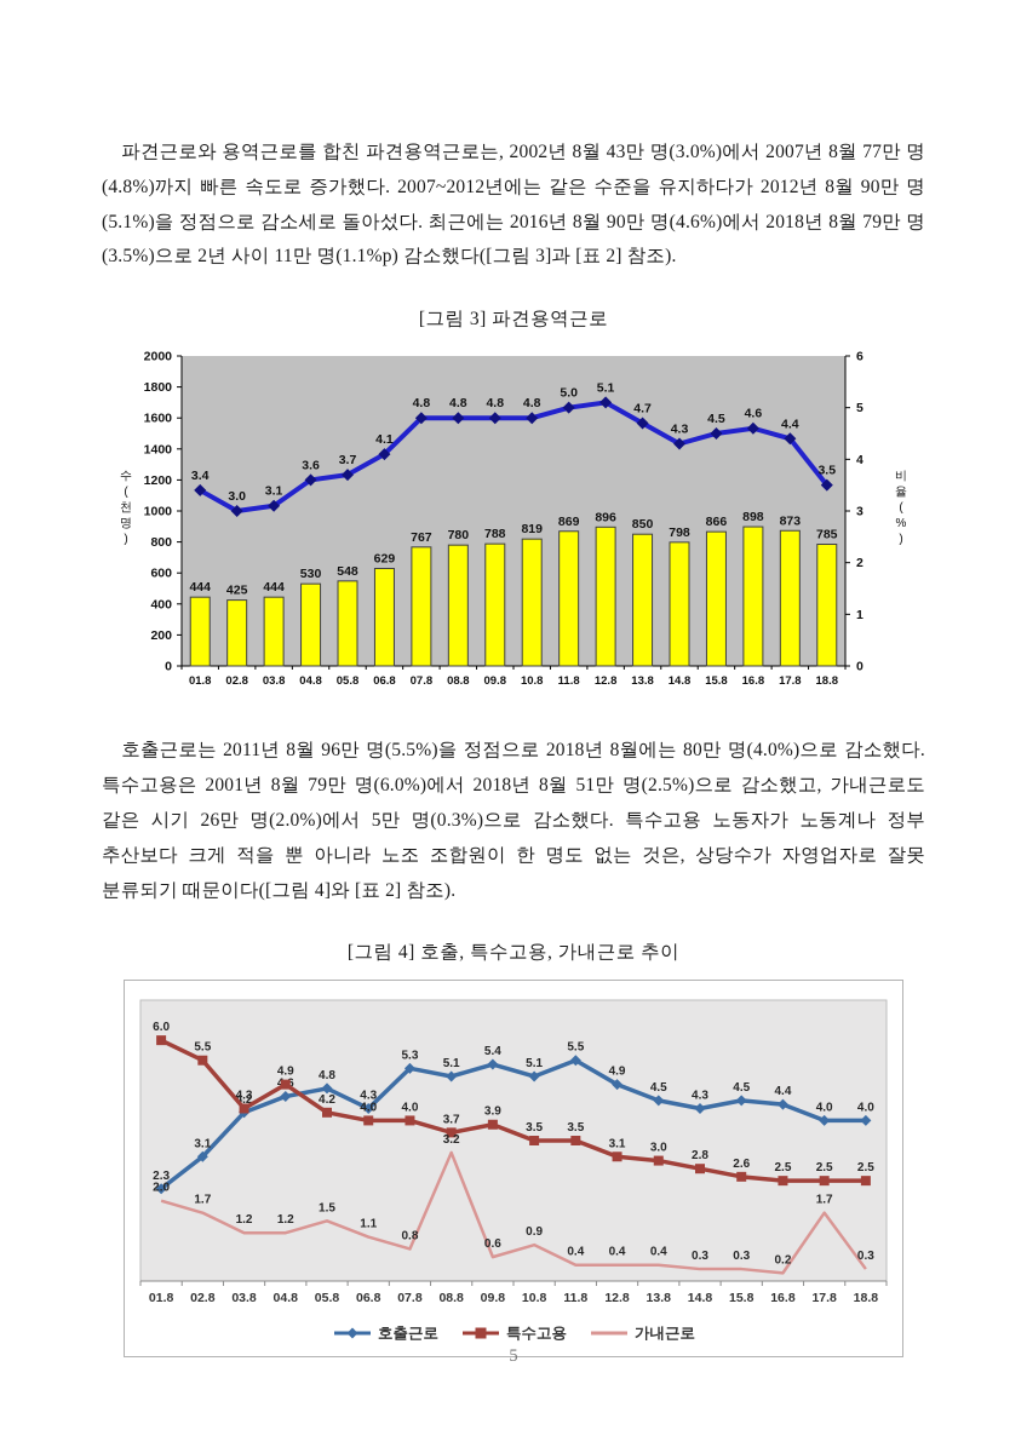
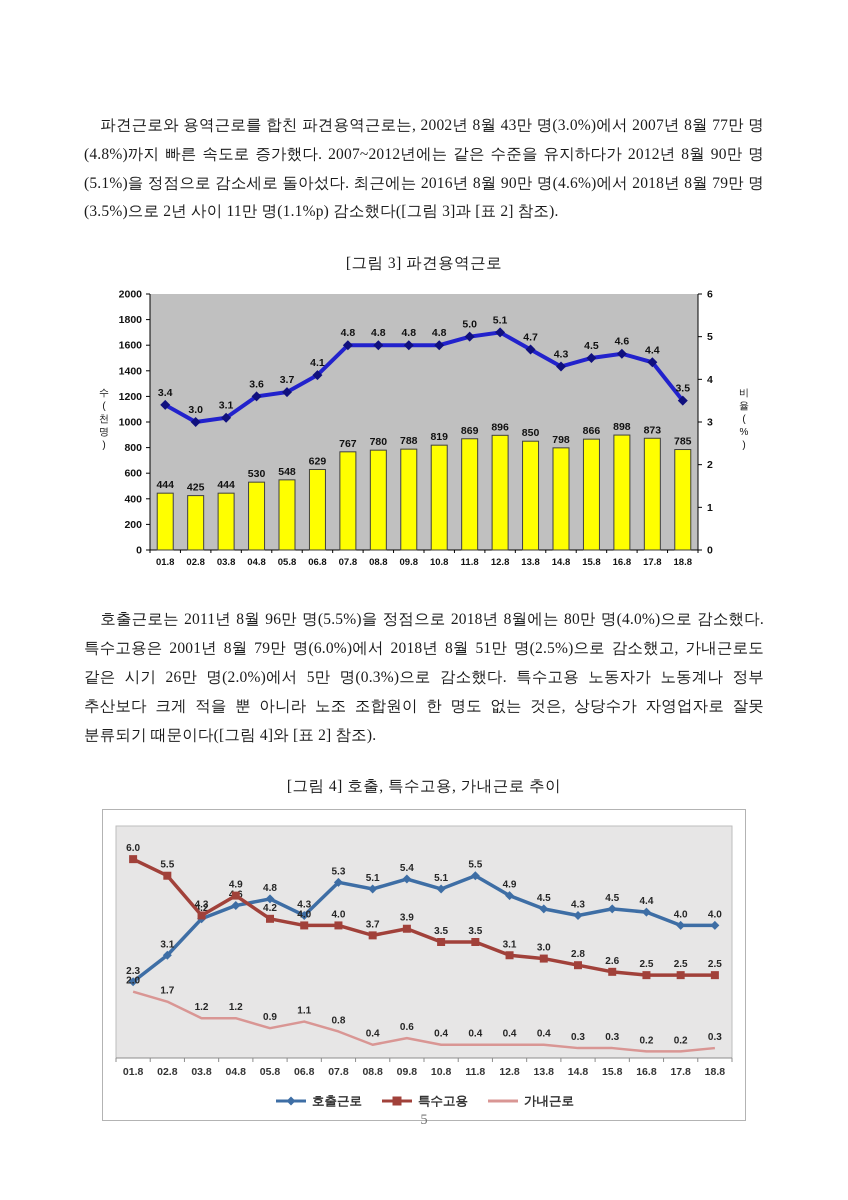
[그림 4] 호출, 특수고용, 가내근로 추이/가내근로/05.8: 1.5 -> 0.9
[그림 4] 호출, 특수고용, 가내근로 추이/가내근로/08.8: 3.2 -> 0.4
[그림 4] 호출, 특수고용, 가내근로 추이/가내근로/10.8: 0.9 -> 0.4
[그림 4] 호출, 특수고용, 가내근로 추이/가내근로/17.8: 1.7 -> 0.2
